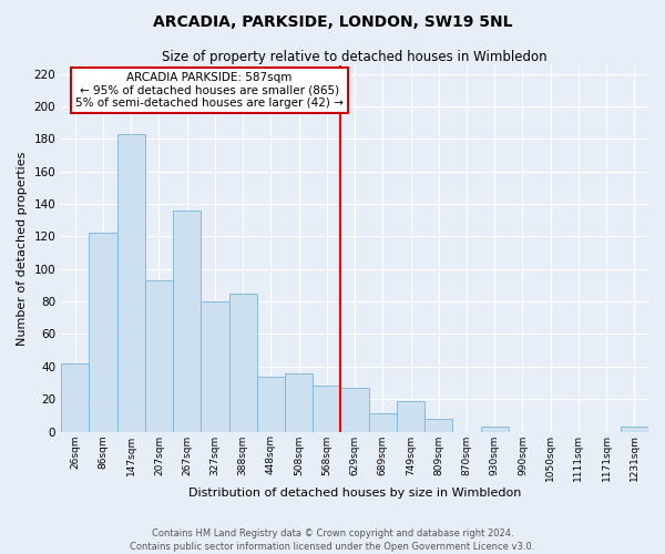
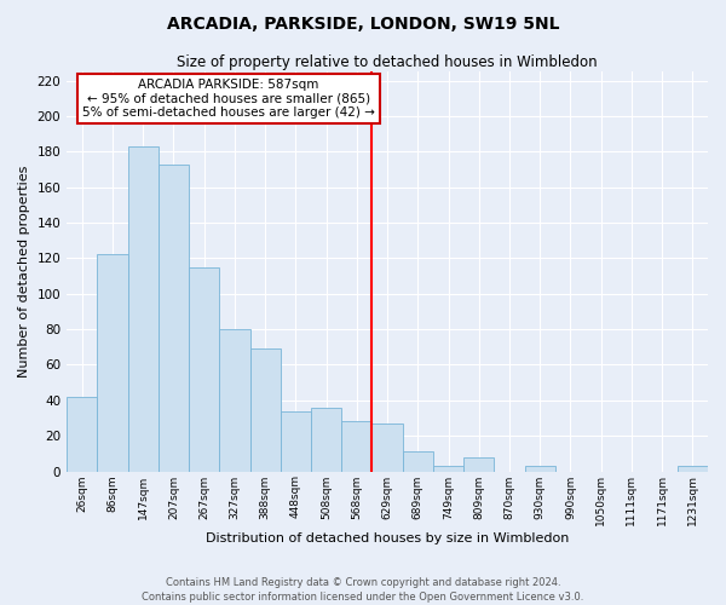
207sqm: 93 -> 173
267sqm: 136 -> 115
388sqm: 85 -> 69
749sqm: 19 -> 3
